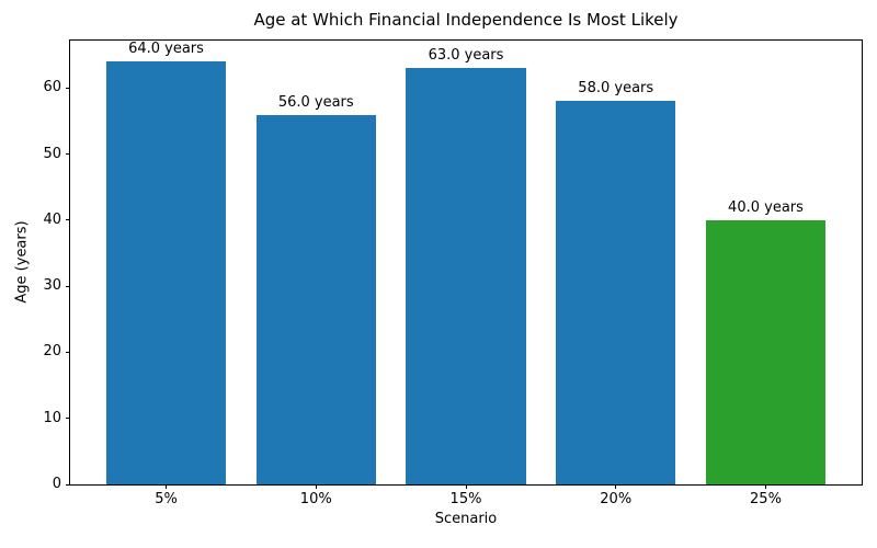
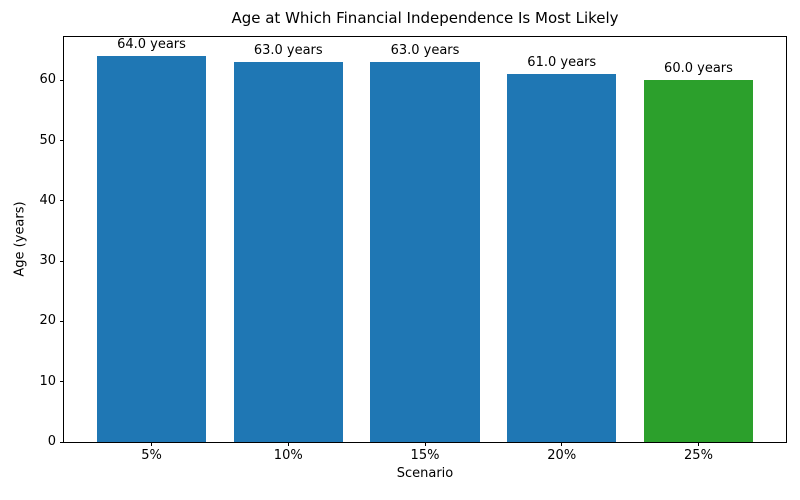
10%: 56.0 -> 63.0
20%: 58.0 -> 61.0
25%: 40.0 -> 60.0
